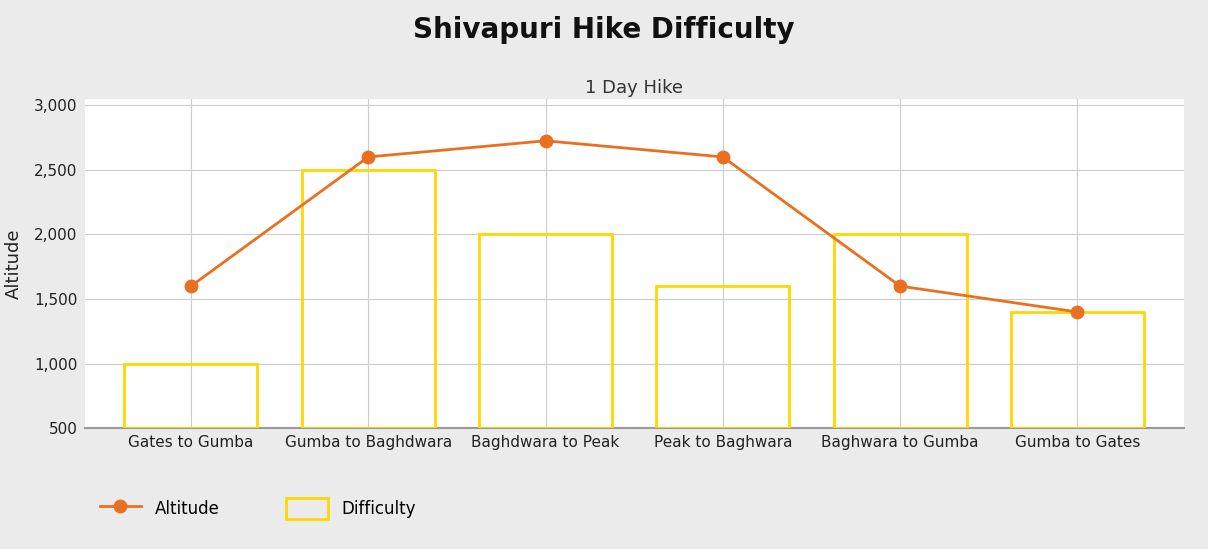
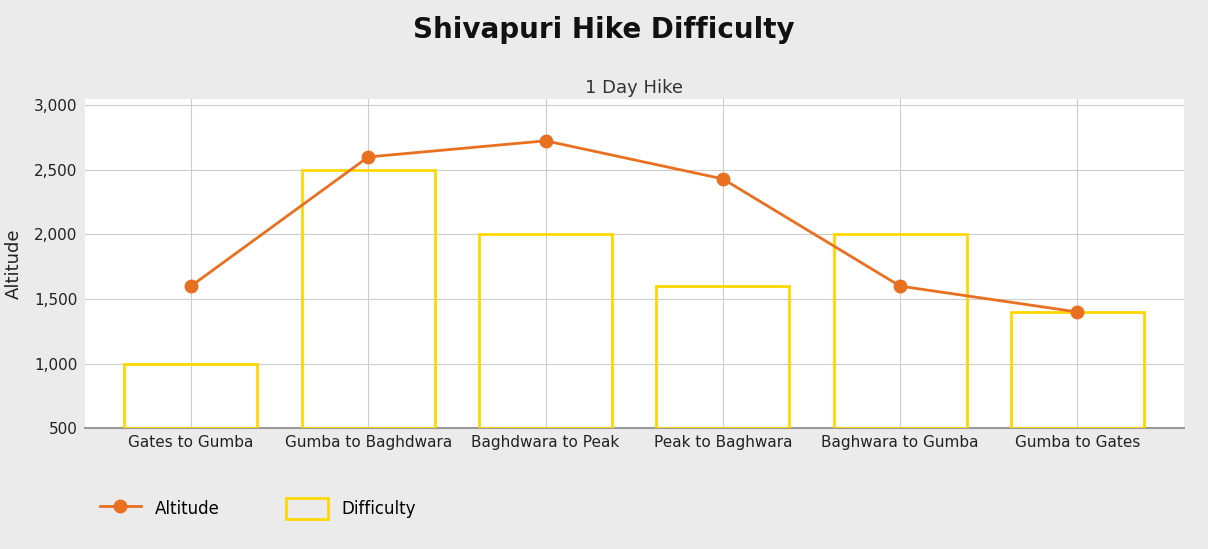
Peak to Baghwara: 2,600 -> 2,430
